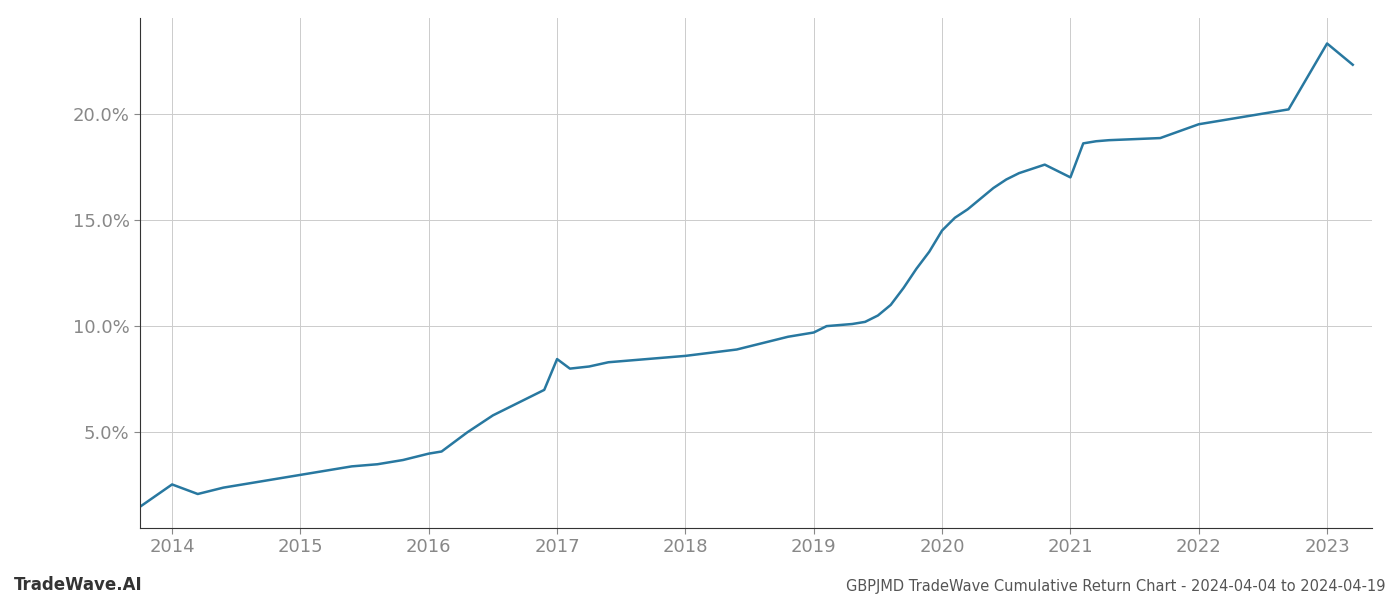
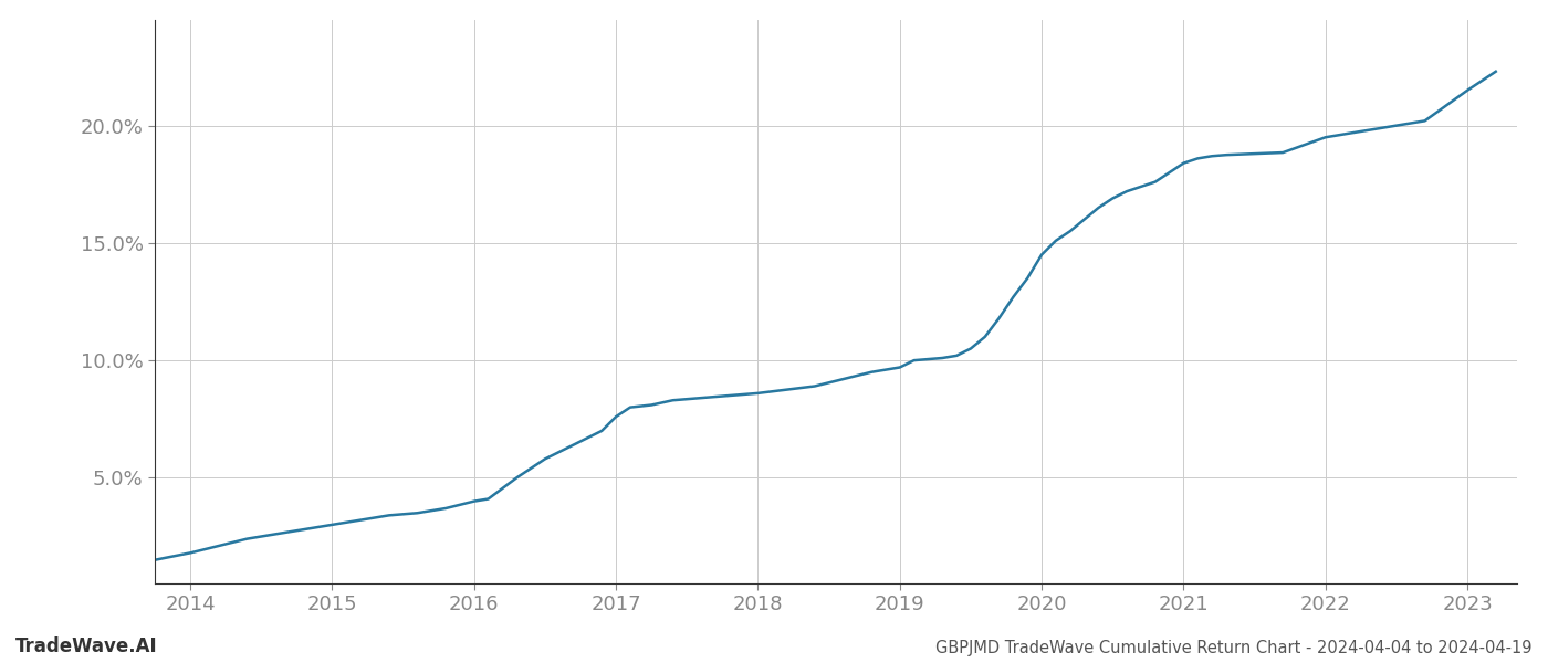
2014: 2.55% -> 1.80%
2017: 8.45% -> 7.60%
2021: 17.00% -> 18.40%
2023: 23.30% -> 21.50%
